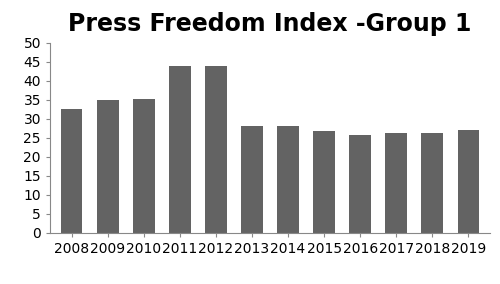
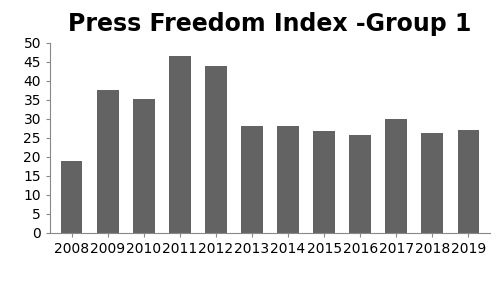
2008: 32.5 -> 19.0
2009: 35.0 -> 37.5
2011: 43.8 -> 46.5
2017: 26.2 -> 30.0
